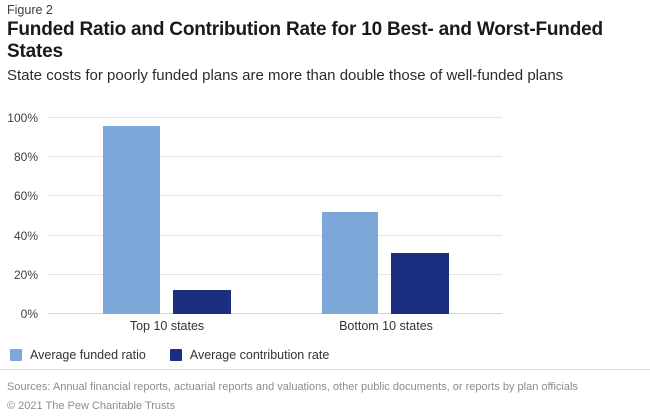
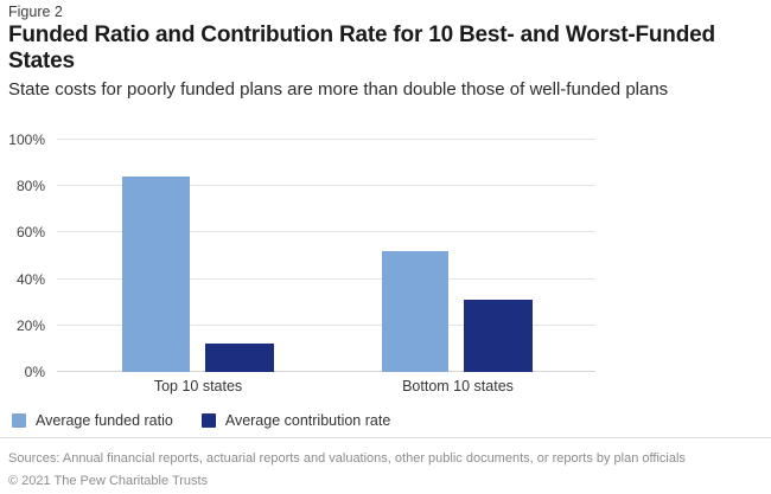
Average funded ratio/Top 10 states: 96% -> 84%
